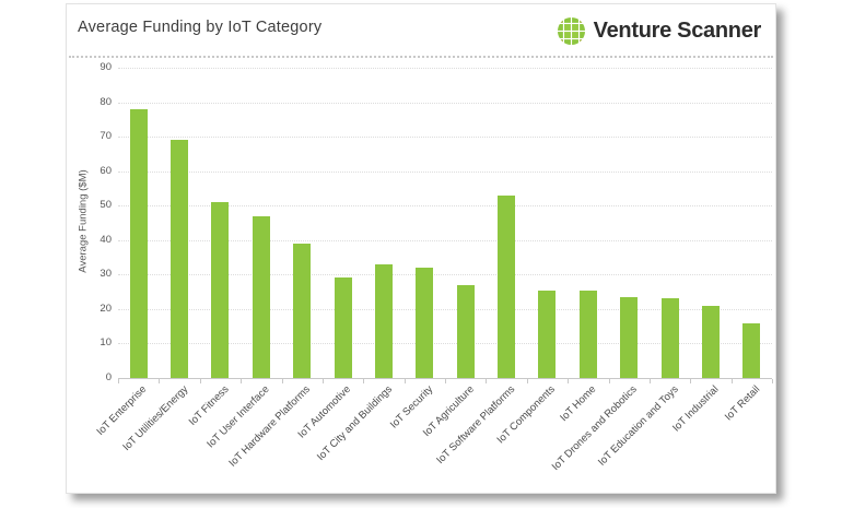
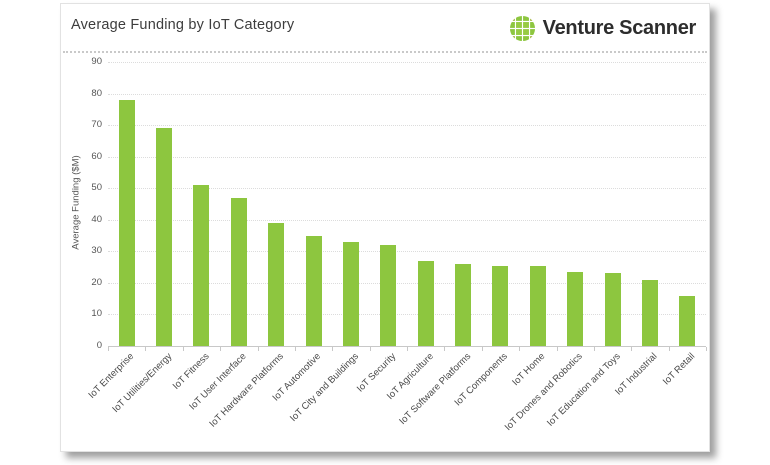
IoT Automotive: 29 -> 35
IoT Software Platforms: 53 -> 26
